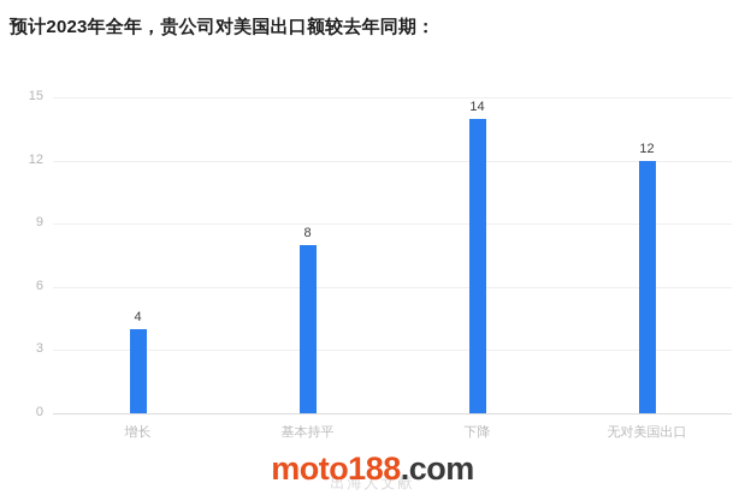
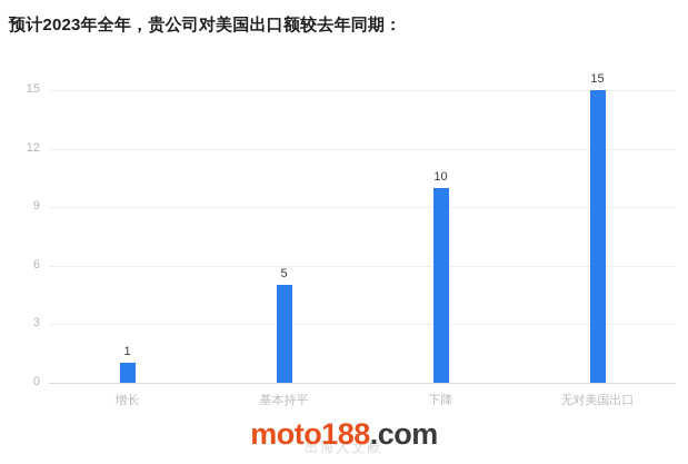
增长: 4 -> 1
基本持平: 8 -> 5
下降: 14 -> 10
无对美国出口: 12 -> 15
